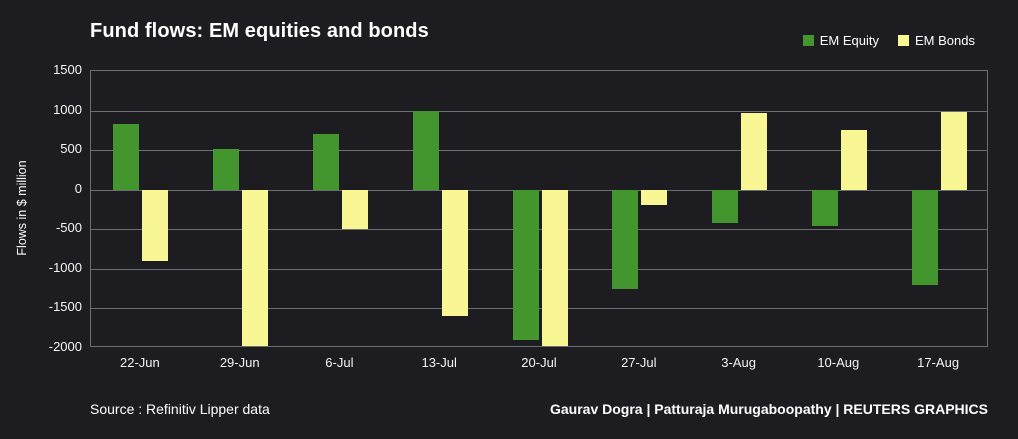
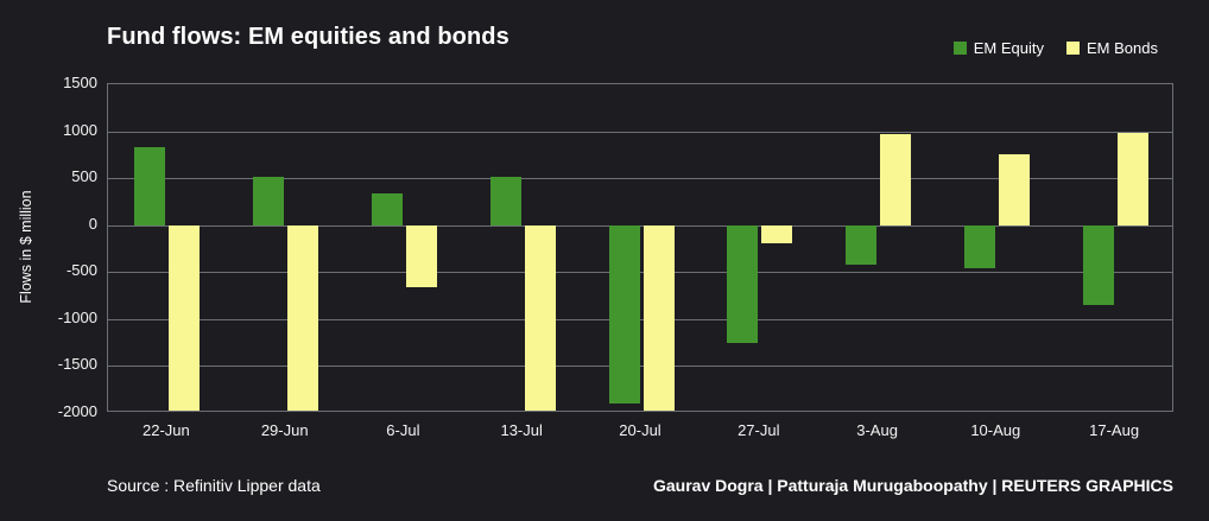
EM Bonds/22-Jun: -900 -> -2000
EM Equity/6-Jul: 700 -> 300
EM Bonds/6-Jul: -500 -> -700
EM Equity/13-Jul: 1000 -> 500
EM Bonds/13-Jul: -1600 -> -2000
EM Equity/17-Aug: -1200 -> -800
